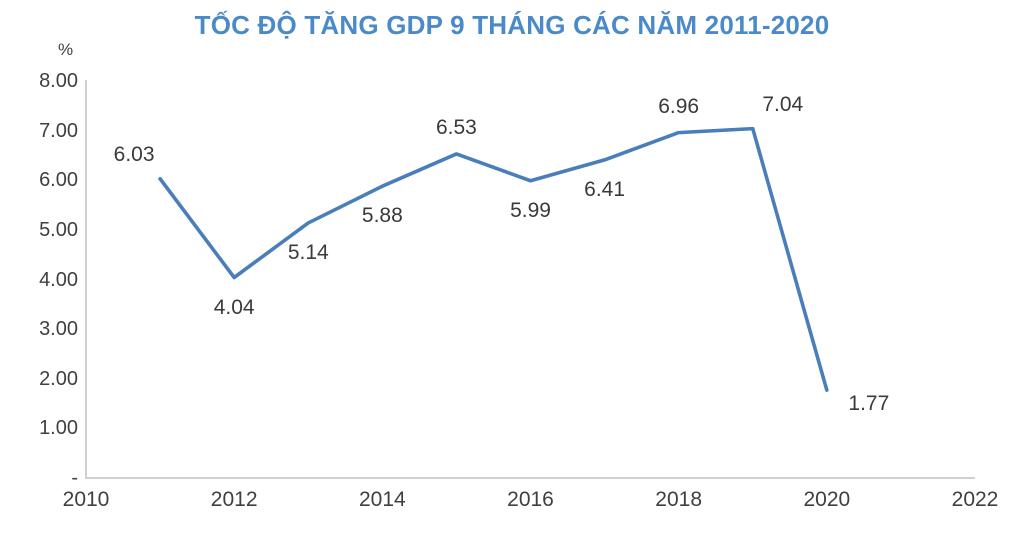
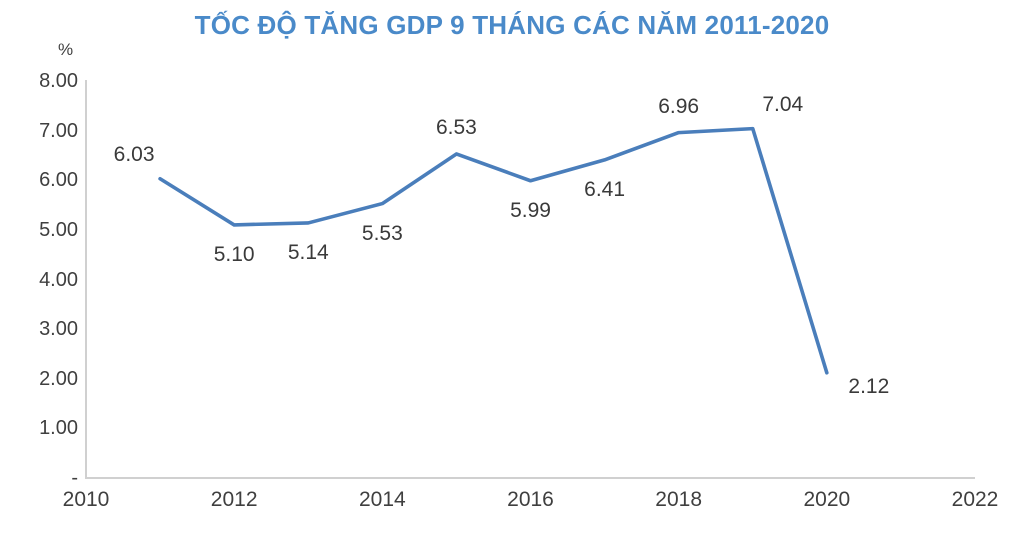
2012: 4.04 -> 5.10
2014: 5.88 -> 5.53
2020: 1.77 -> 2.12
